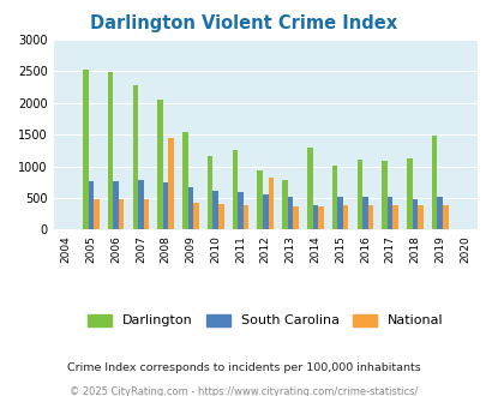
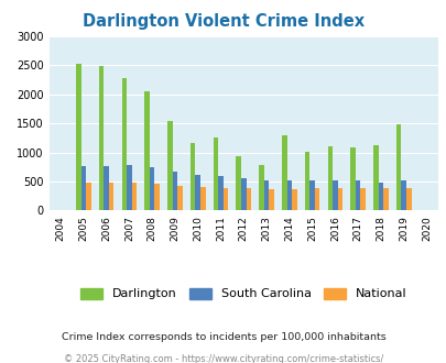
National/2008: 1440 -> 460
National/2012: 820 -> 390
South Carolina/2014: 380 -> 520
